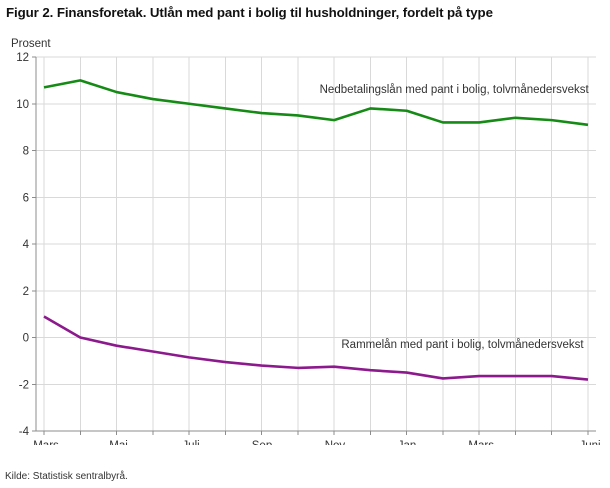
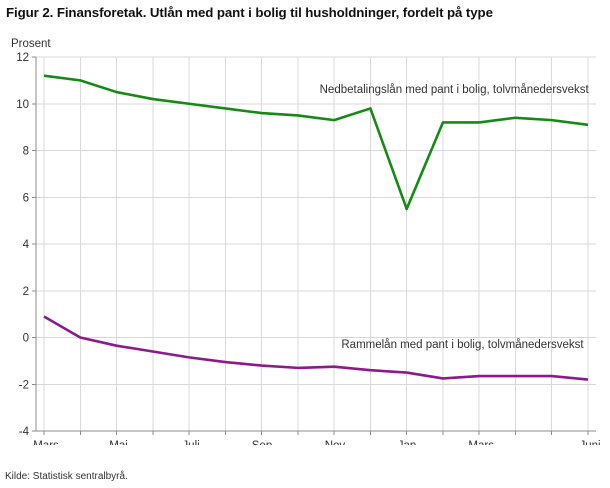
Nedbetalingslån med pant i bolig, tolvmånedersvekst/Mars 2013: 10.7 -> 11.2
Nedbetalingslån med pant i bolig, tolvmånedersvekst/Jan. 2014: 9.7 -> 5.5
